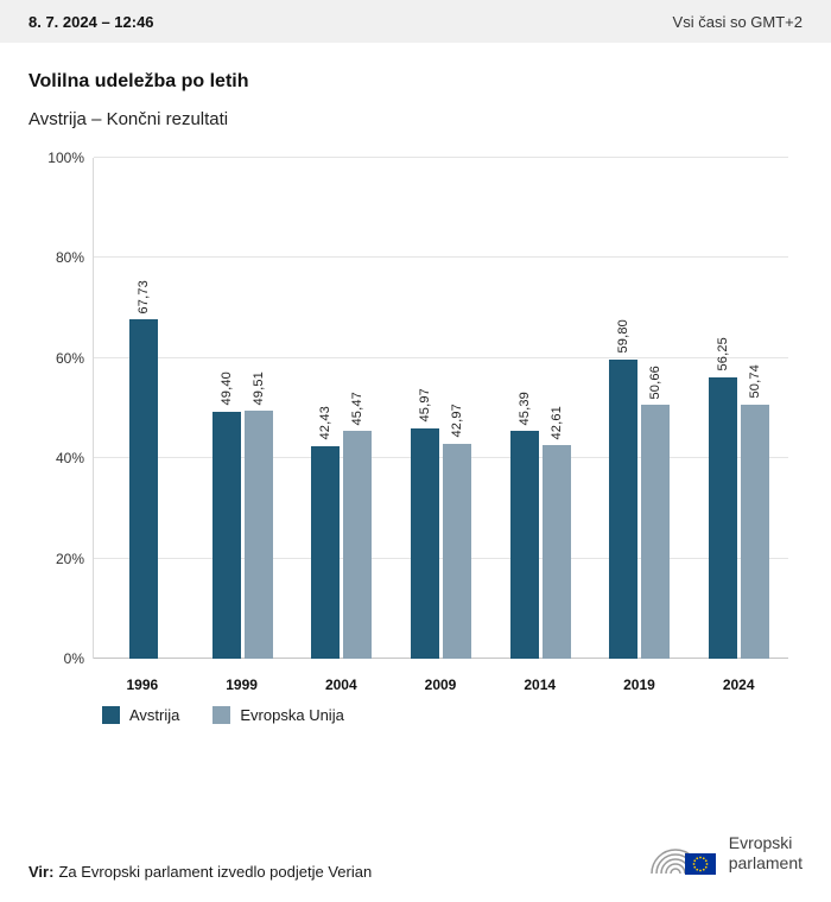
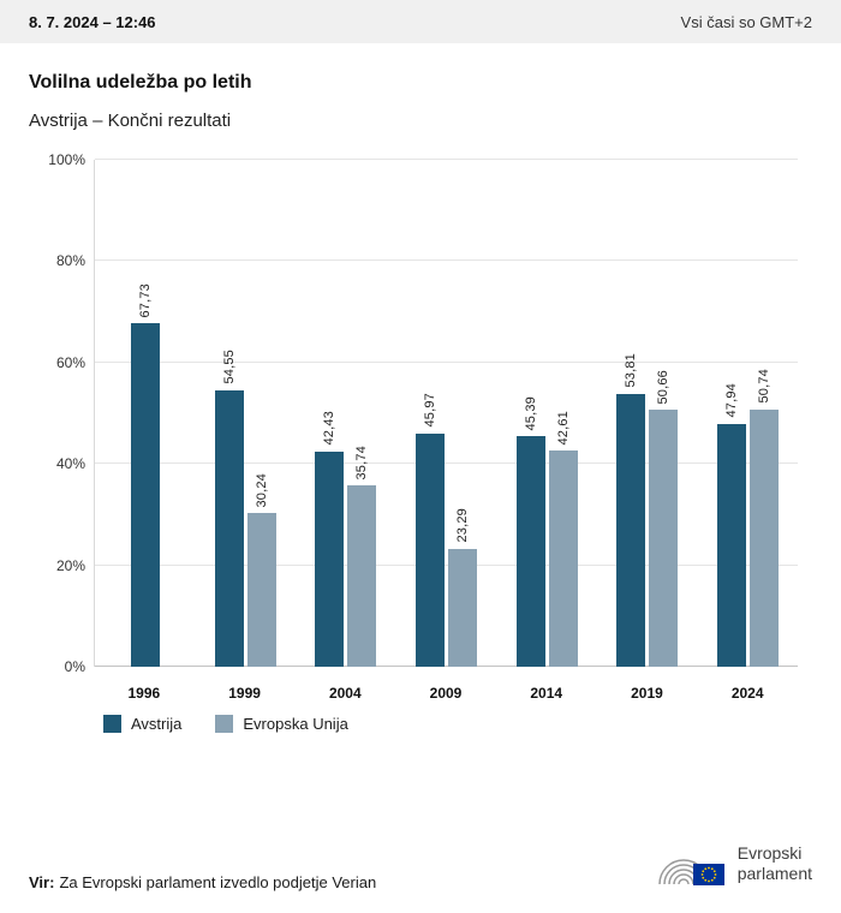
Avstrija/1999: 49,40 -> 54,55
Evropska Unija/1999: 49,51 -> 30,24
Evropska Unija/2004: 45,47 -> 35,74
Evropska Unija/2009: 42,97 -> 23,29
Avstrija/2019: 59,80 -> 53,81
Avstrija/2024: 56,25 -> 47,94
